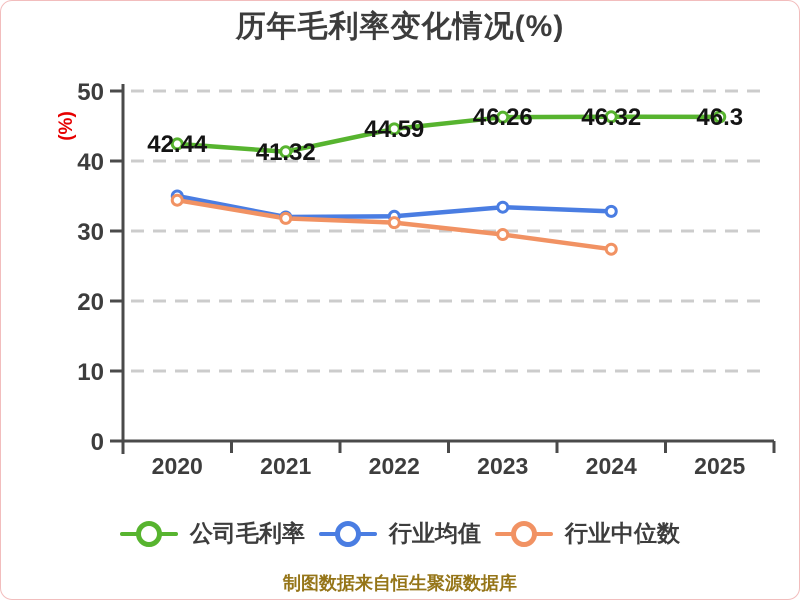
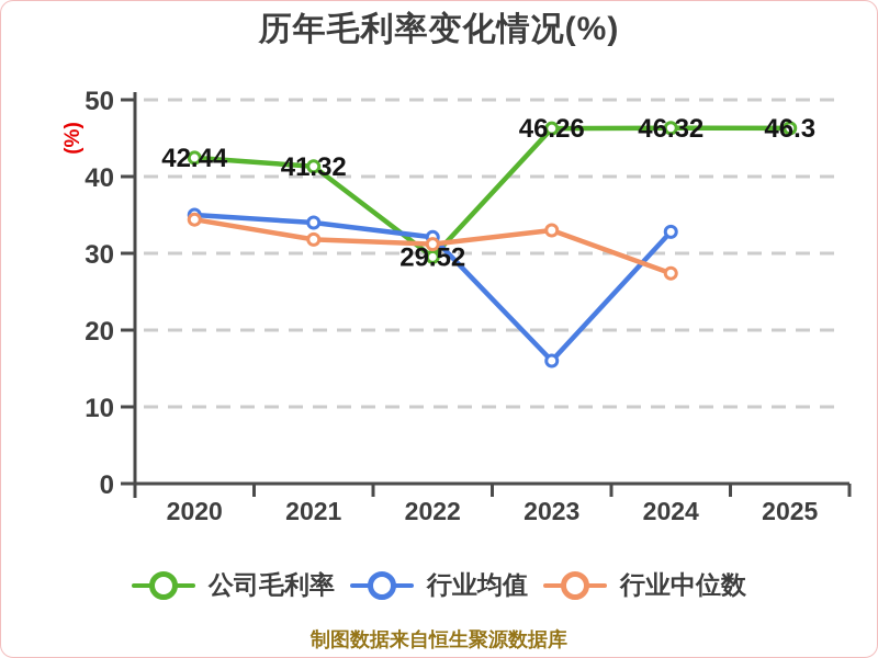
行业均值/2021: 32 -> 34
公司毛利率/2022: 44.59 -> 29.52
行业均值/2023: 33 -> 16
行业中位数/2023: 30 -> 33
